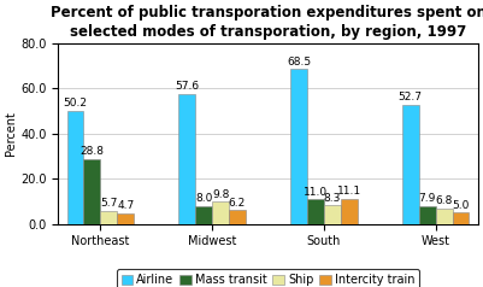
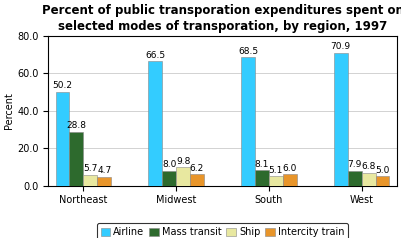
Airline/Midwest: 57.6 -> 66.5
Mass transit/South: 11.0 -> 8.1
Ship/South: 8.3 -> 5.1
Intercity train/South: 11.1 -> 6.0
Airline/West: 52.7 -> 70.9
